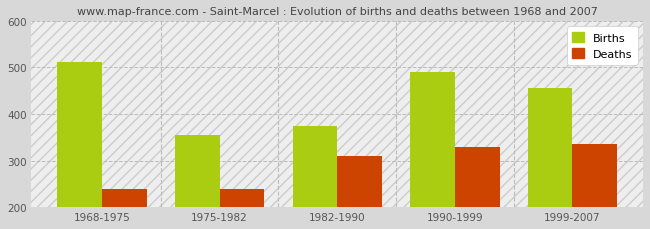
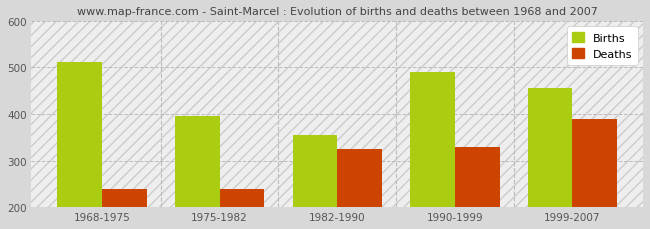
Births/1975-1982: 354 -> 395
Births/1982-1990: 374 -> 355
Deaths/1982-1990: 310 -> 325
Deaths/1999-2007: 335 -> 390
